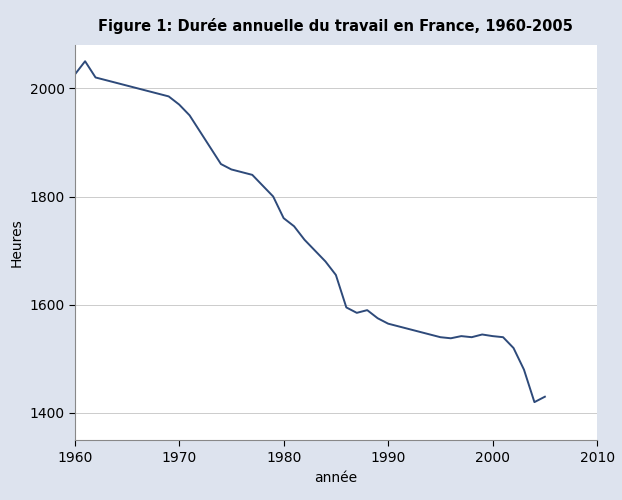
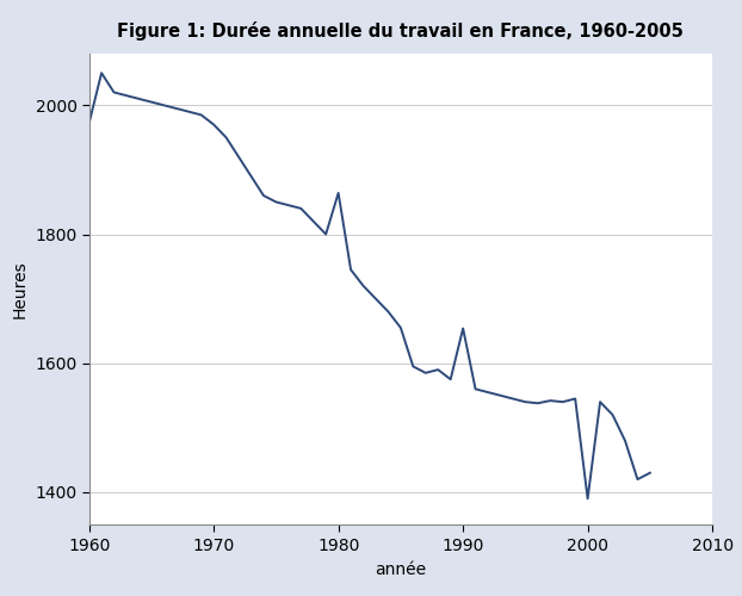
1960: 2025 -> 1972
1980: 1760 -> 1864
1990: 1565 -> 1654
2000: 1542 -> 1390
